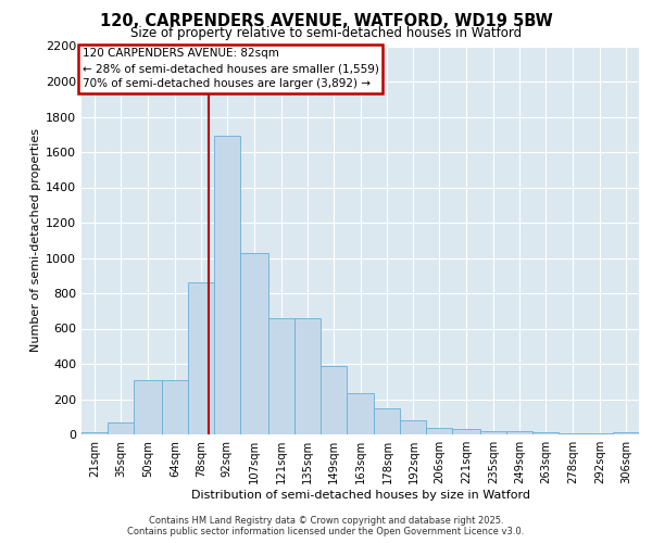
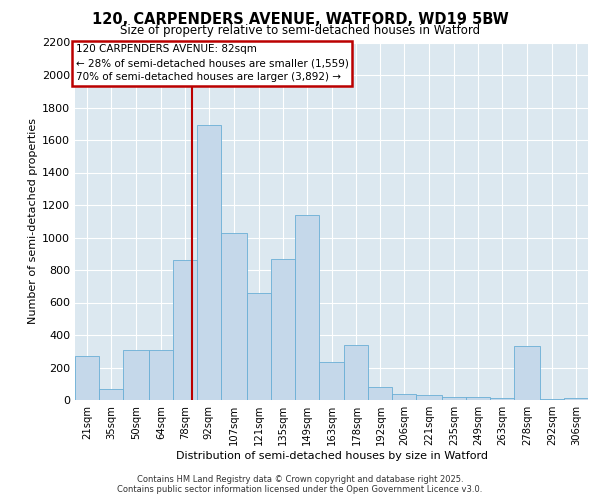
21sqm: 20 -> 270
135sqm: 660 -> 870
149sqm: 390 -> 1140
178sqm: 140 -> 340
278sqm: 0 -> 330
